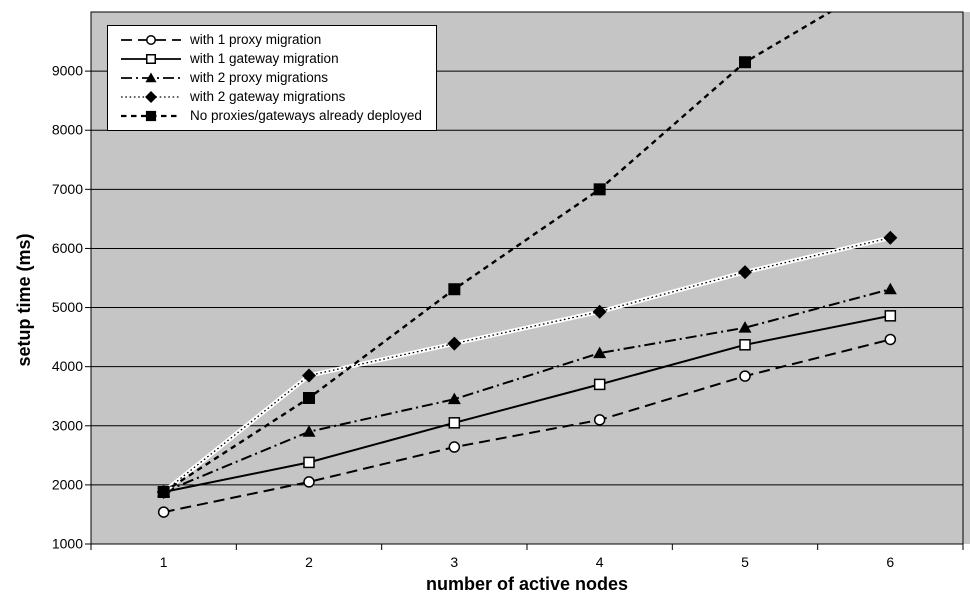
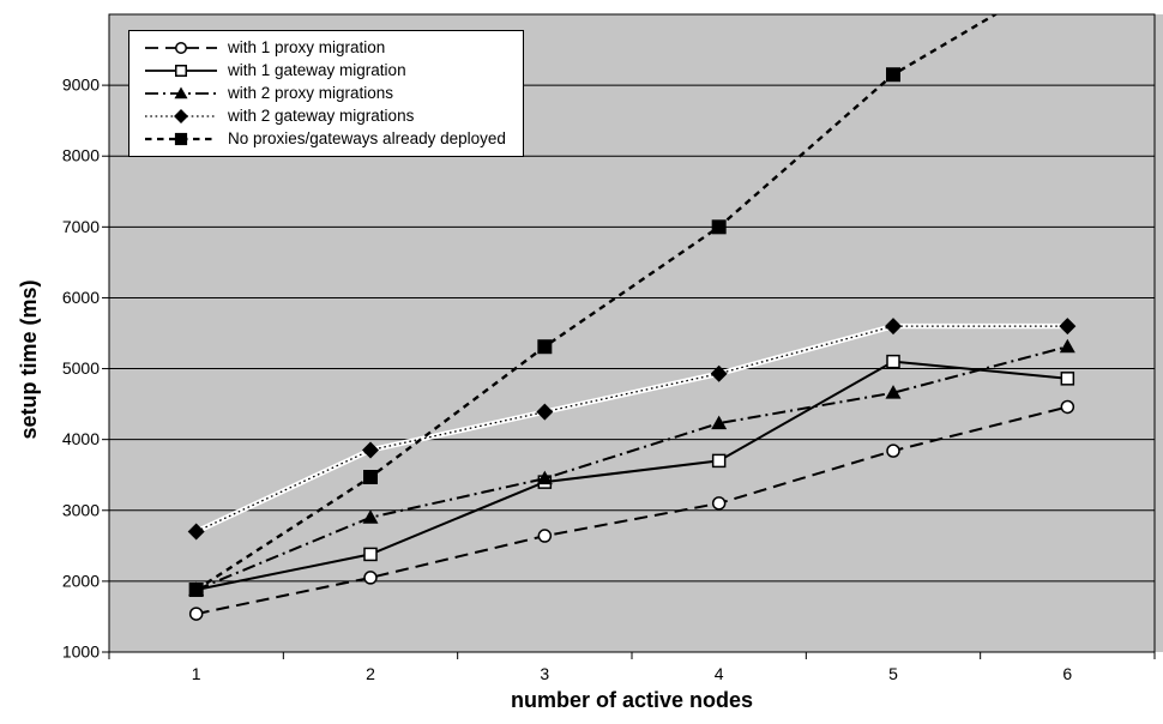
with 2 gateway migrations/1: 1900 -> 2700
with 1 gateway migration/3: 3000 -> 3400
with 1 gateway migration/5: 4400 -> 5100
with 2 gateway migrations/6: 6200 -> 5600
